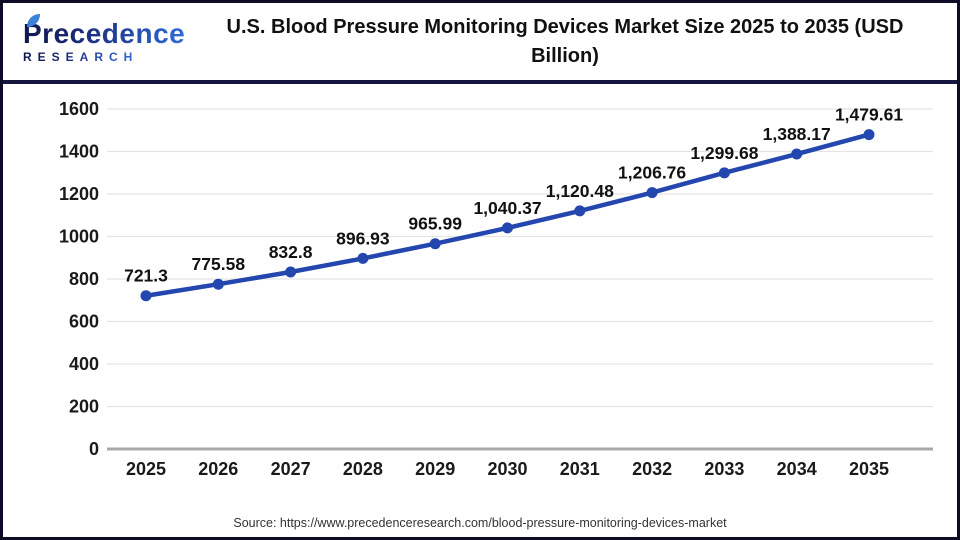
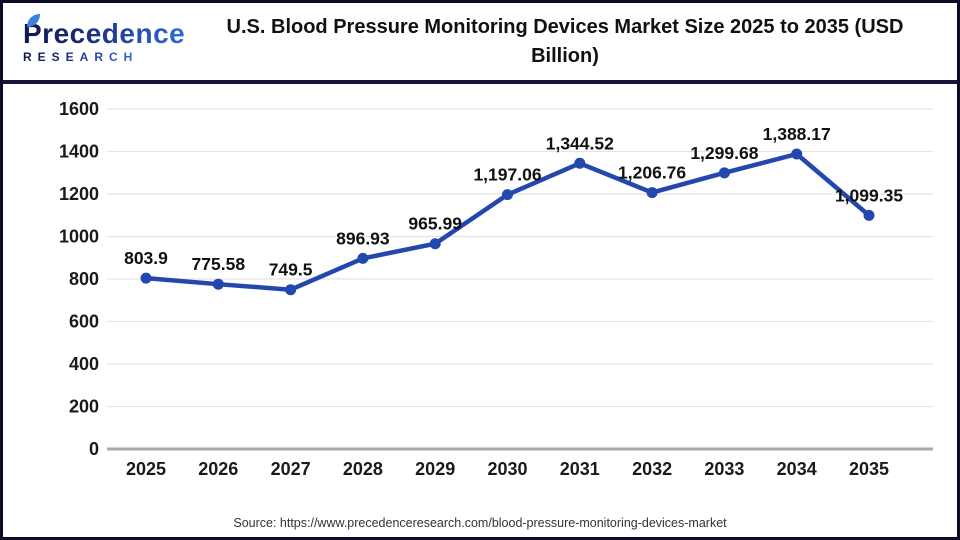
2025: 721.3 -> 803.9
2027: 832.8 -> 749.5
2030: 1,040.37 -> 1,197.06
2031: 1,120.48 -> 1,344.52
2035: 1,479.61 -> 1,099.35
